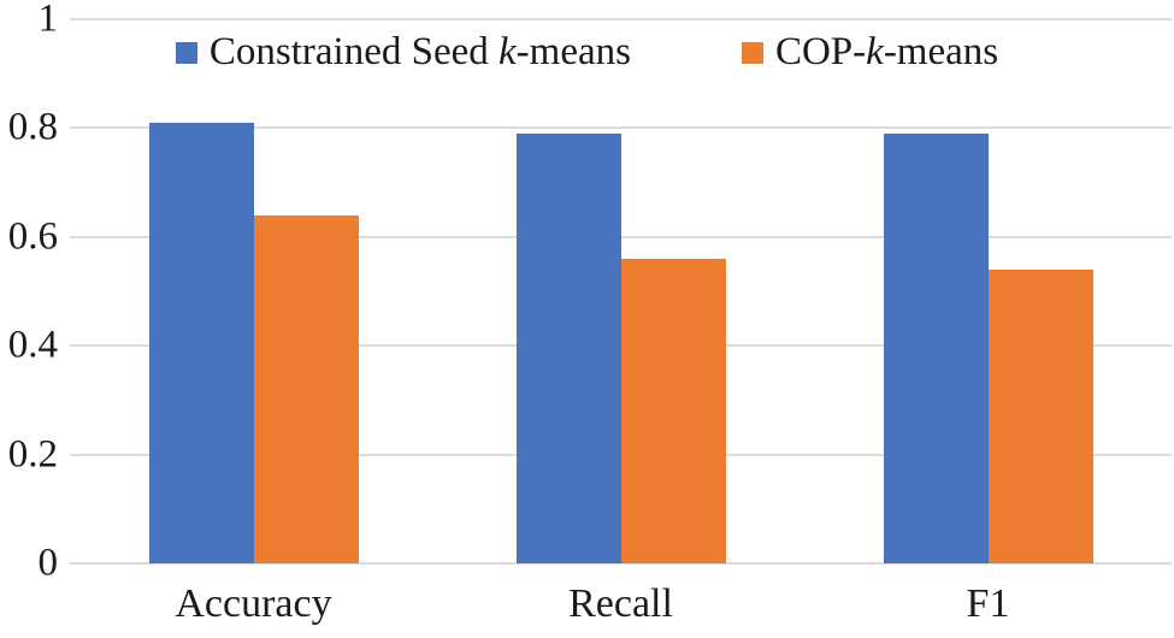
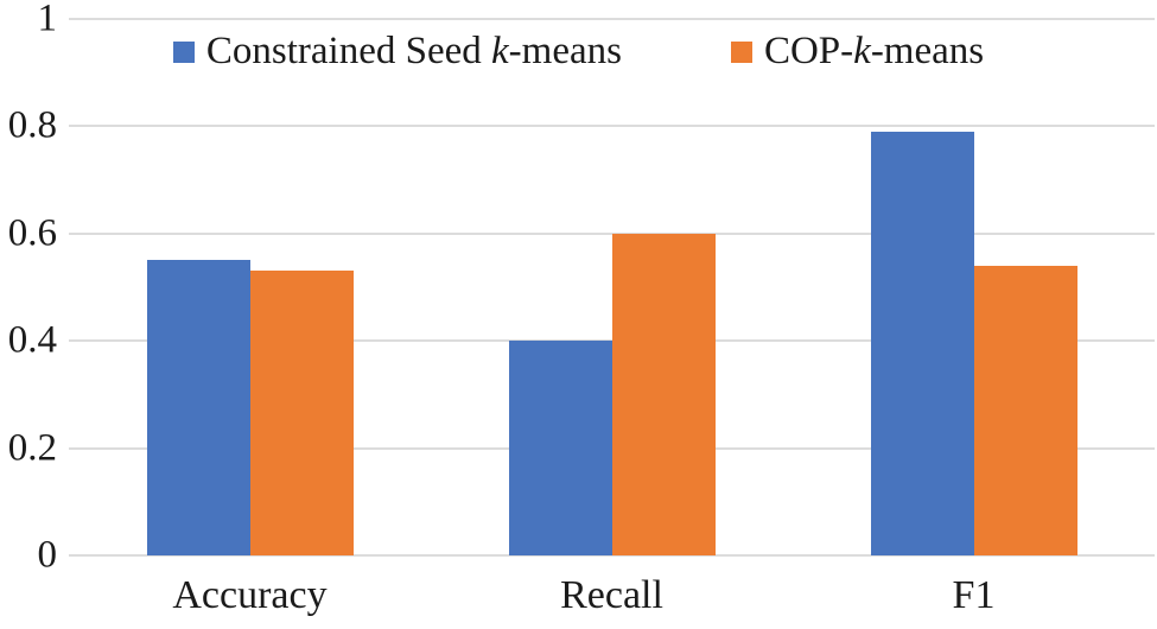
Constrained Seed k-means/Accuracy: 0.81 -> 0.55
COP-k-means/Accuracy: 0.64 -> 0.53
Constrained Seed k-means/Recall: 0.79 -> 0.40
COP-k-means/Recall: 0.56 -> 0.60
